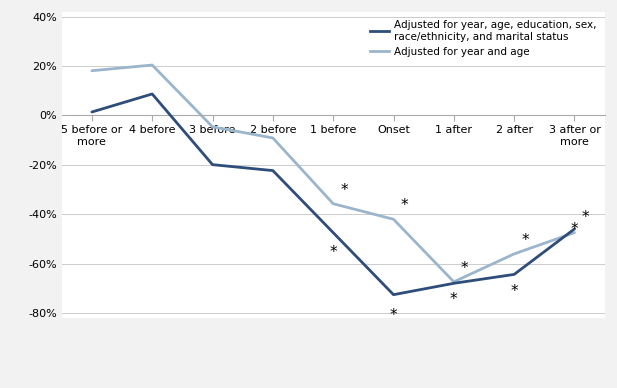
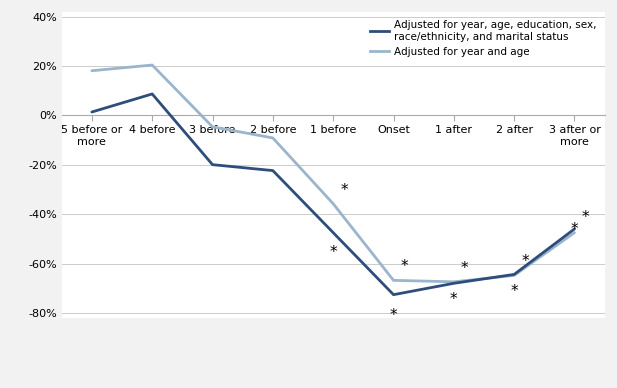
Adjusted for year and age/Onset: -42.0% -> -66.7%
Adjusted for year and age/2 after: -56.0% -> -64.7%
